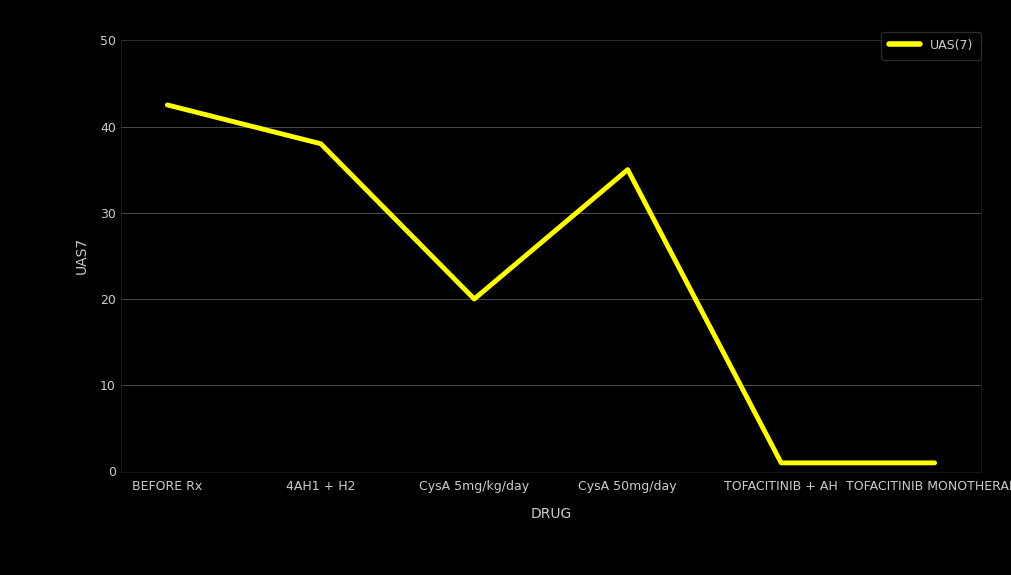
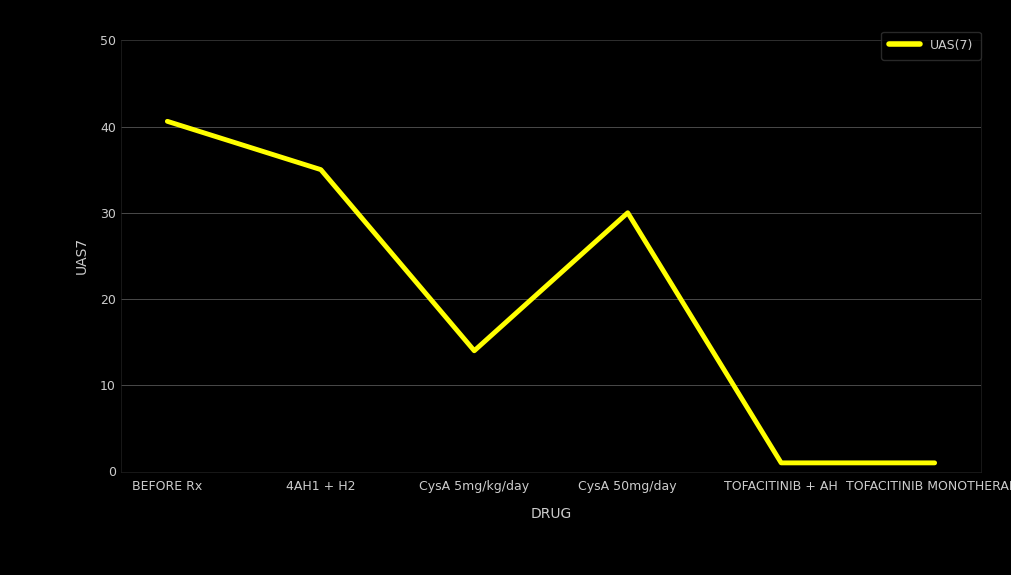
BEFORE Rx: 42.5 -> 40.6
4AH1 + H2: 38.0 -> 35.0
CysA 5mg/kg/day: 20.0 -> 14.0
CysA 50mg/day: 35.0 -> 30.0
